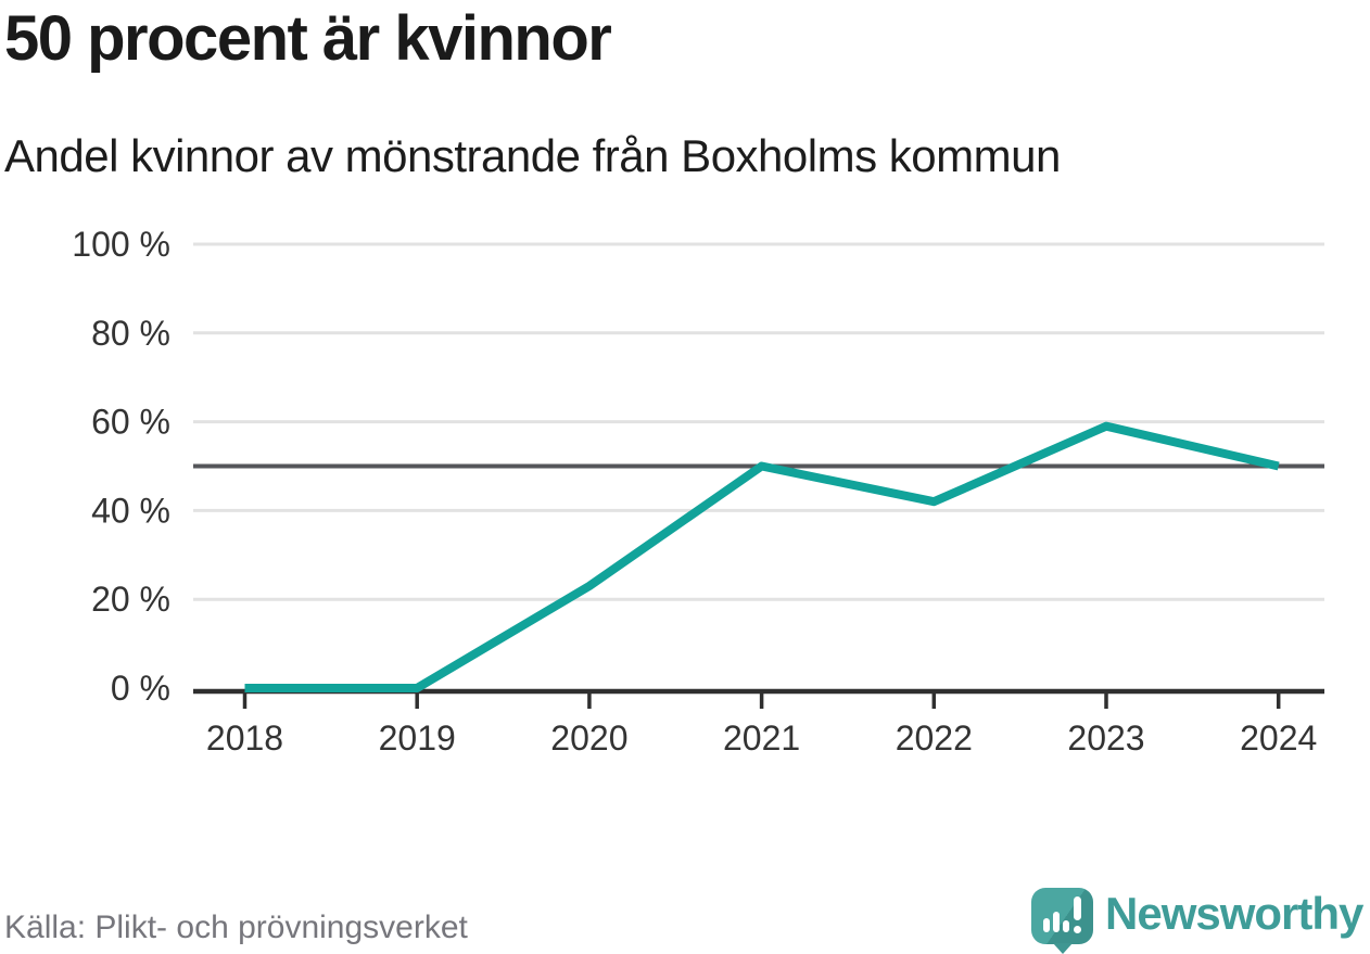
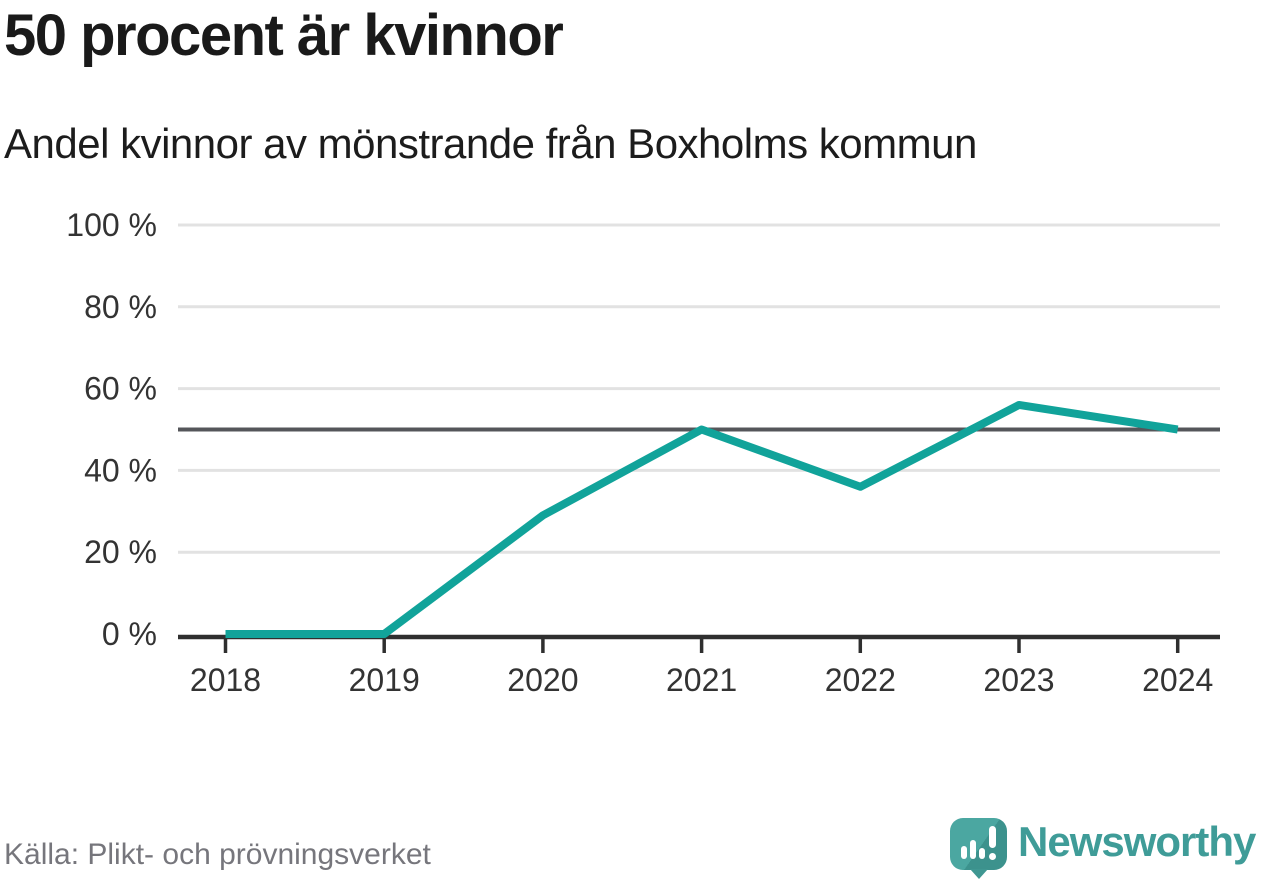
2020: 23% -> 29%
2022: 42% -> 36%
2023: 59% -> 56%
